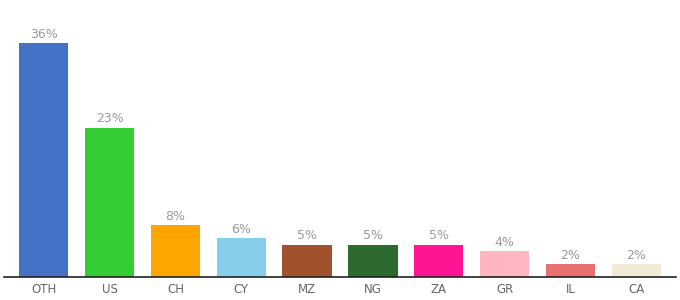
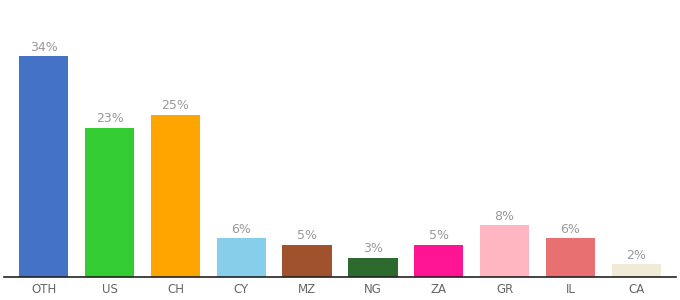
OTH: 36% -> 34%
CH: 8% -> 25%
NG: 5% -> 3%
GR: 4% -> 8%
IL: 2% -> 6%
